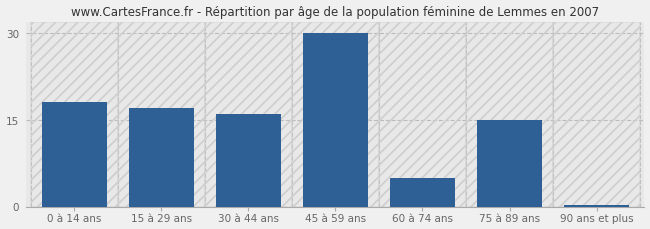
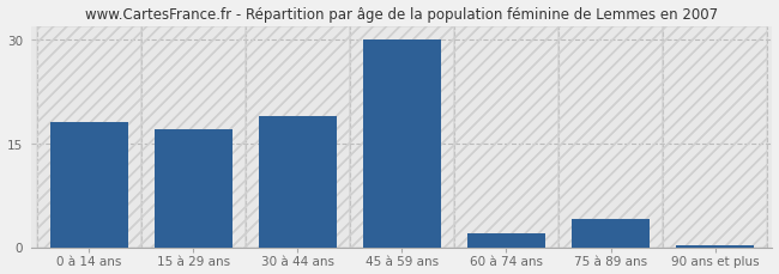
30 à 44 ans: 16.0 -> 19.0
60 à 74 ans: 5.0 -> 2.0
75 à 89 ans: 15.0 -> 4.0
